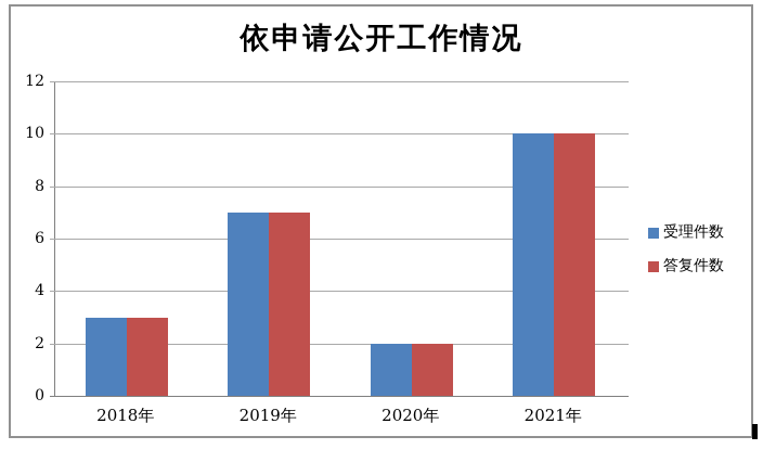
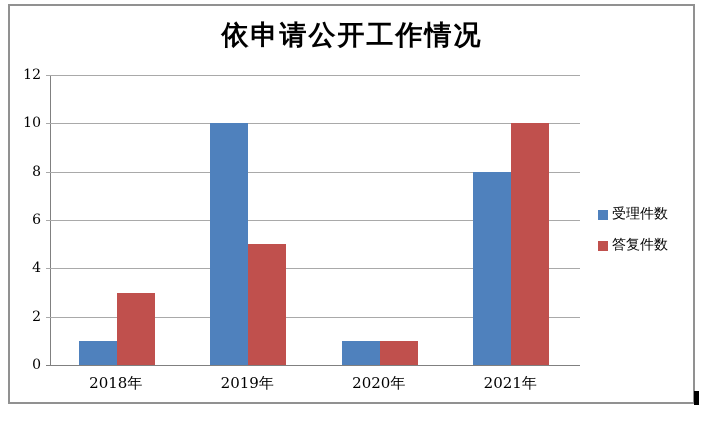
受理件数/2018年: 3 -> 1
受理件数/2019年: 7 -> 10
答复件数/2019年: 7 -> 5
受理件数/2020年: 2 -> 1
答复件数/2020年: 2 -> 1
受理件数/2021年: 10 -> 8
